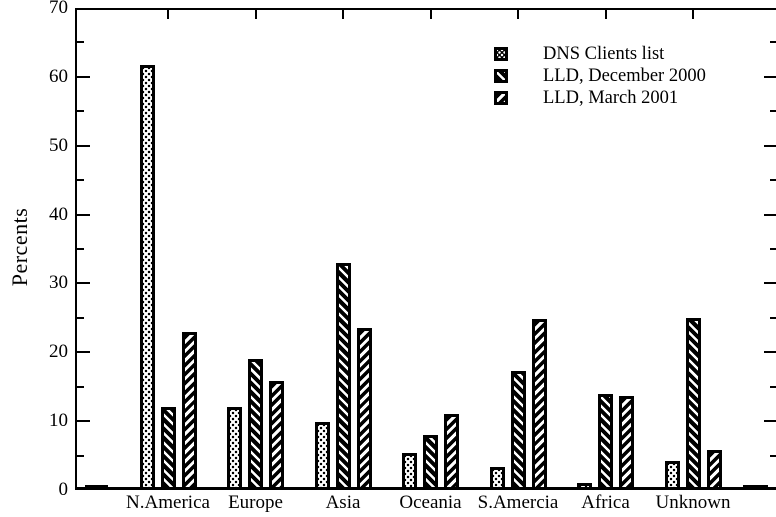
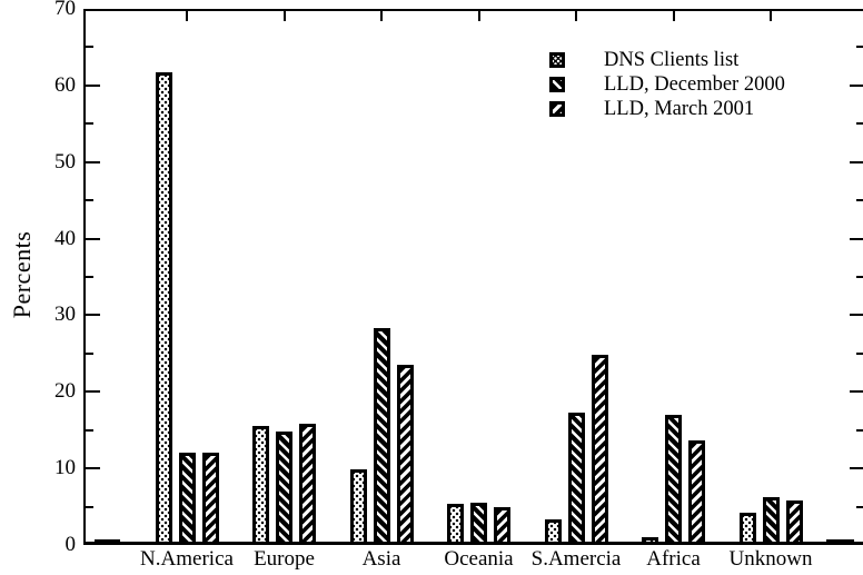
LLD, March 2001/N.America: 23 -> 12
DNS Clients list/Europe: 12 -> 16
LLD, December 2000/Europe: 19 -> 15
LLD, December 2000/Asia: 33 -> 28
LLD, December 2000/Oceania: 8 -> 6
LLD, March 2001/Oceania: 11 -> 5
LLD, December 2000/Africa: 14 -> 17
LLD, December 2000/Unknown: 25 -> 6
